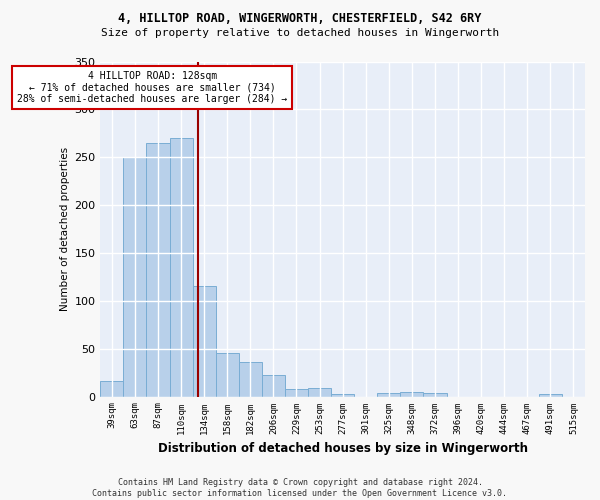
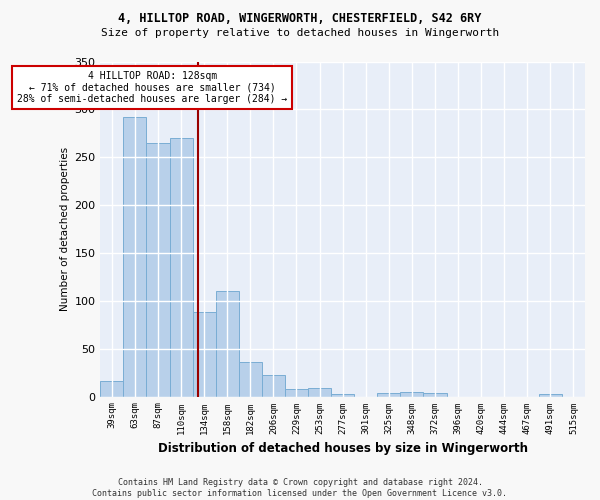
63sqm: 250 -> 292
134sqm: 116 -> 88
158sqm: 45 -> 110
